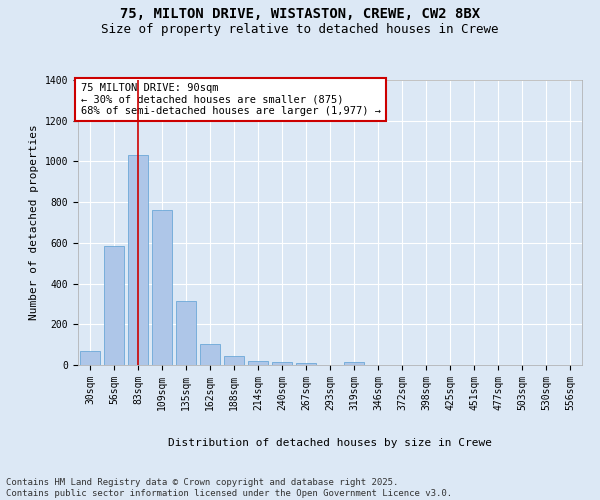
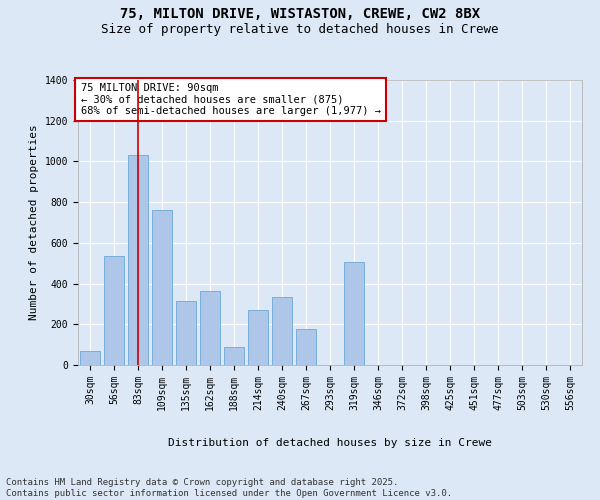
56sqm: 585 -> 535
162sqm: 105 -> 365
188sqm: 43 -> 90
214sqm: 22 -> 270
240sqm: 15 -> 335
267sqm: 12 -> 175
319sqm: 15 -> 505
